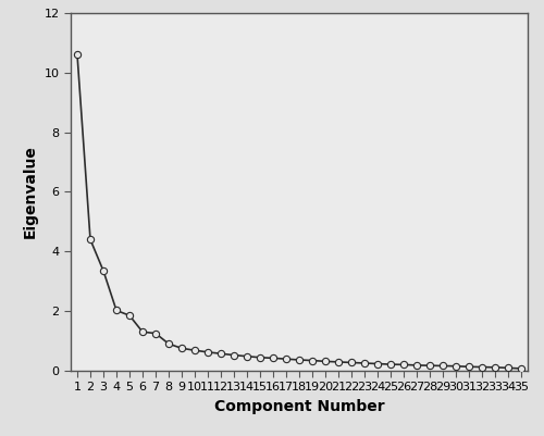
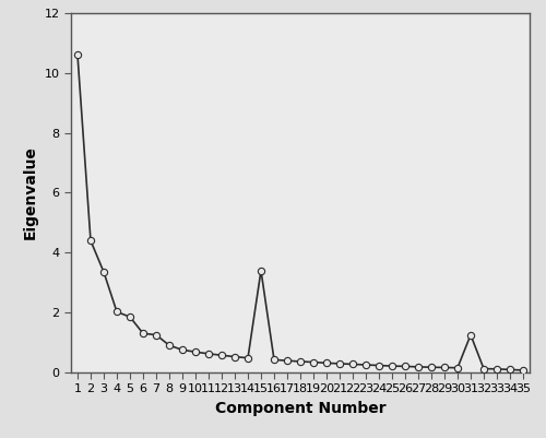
15: 0.44 -> 3.40
31: 0.13 -> 1.25
